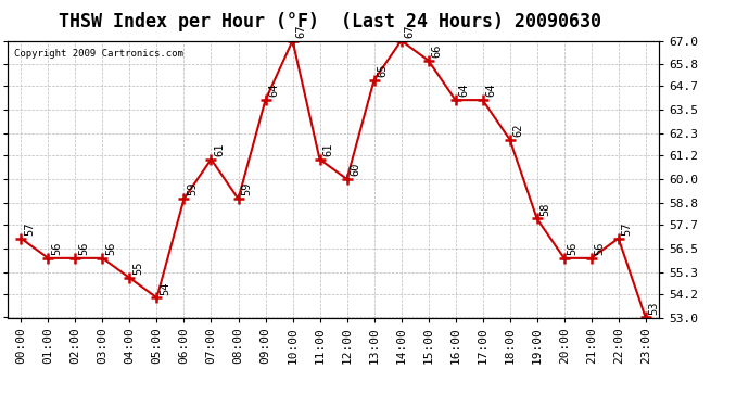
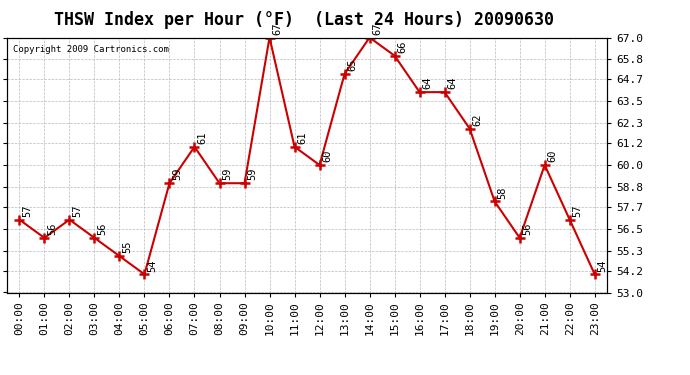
02:00: 56 -> 57
09:00: 64 -> 59
21:00: 56 -> 60
23:00: 53 -> 54
